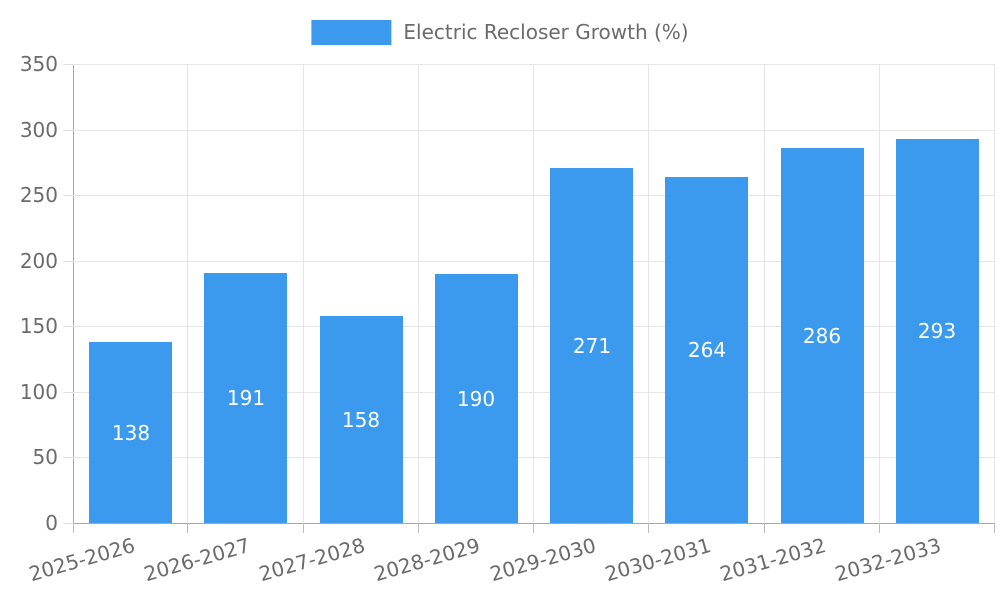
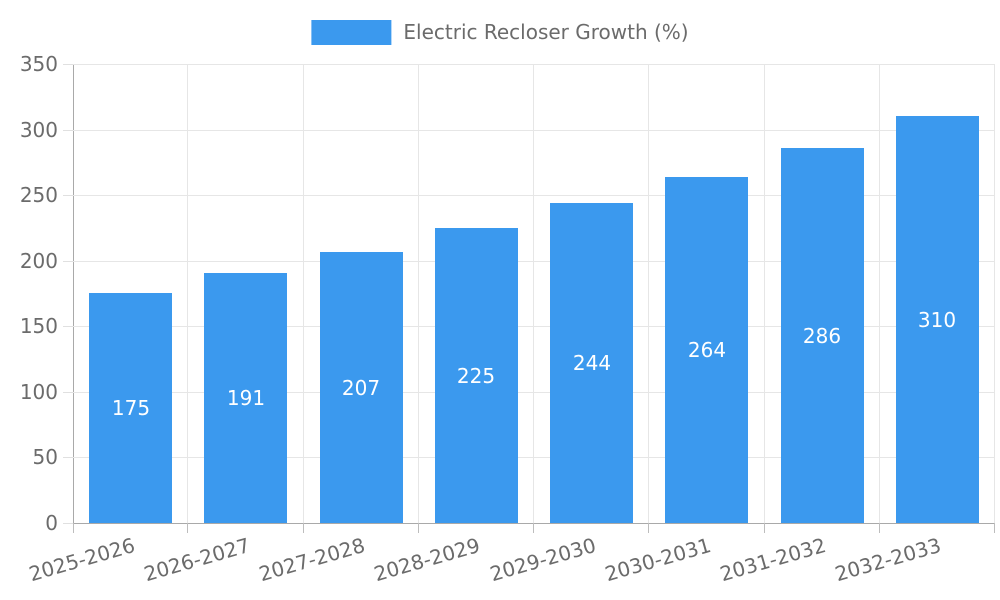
2025-2026: 138 -> 175
2027-2028: 158 -> 207
2028-2029: 190 -> 225
2029-2030: 271 -> 244
2032-2033: 293 -> 310
